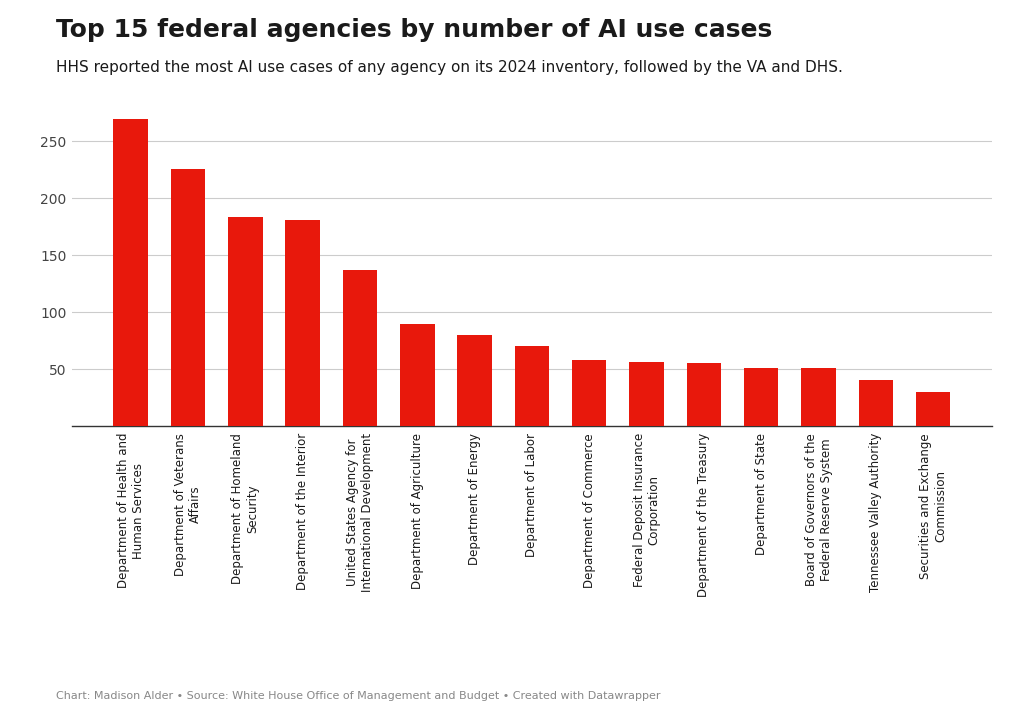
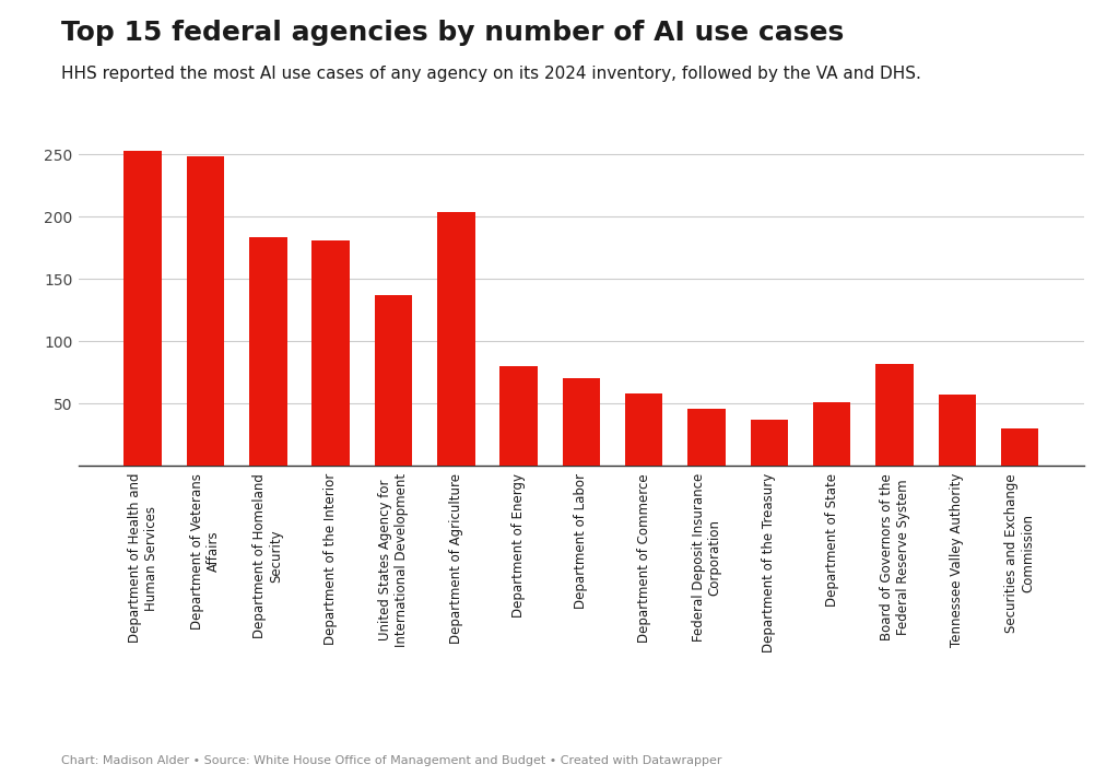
Department of Health and Human Services: 270 -> 253
Department of Veterans Affairs: 226 -> 249
Department of Agriculture: 90 -> 204
Federal Deposit Insurance Corporation: 56 -> 46
Department of the Treasury: 55 -> 37
Board of Governors of the Federal Reserve System: 51 -> 82
Tennessee Valley Authority: 40 -> 57
